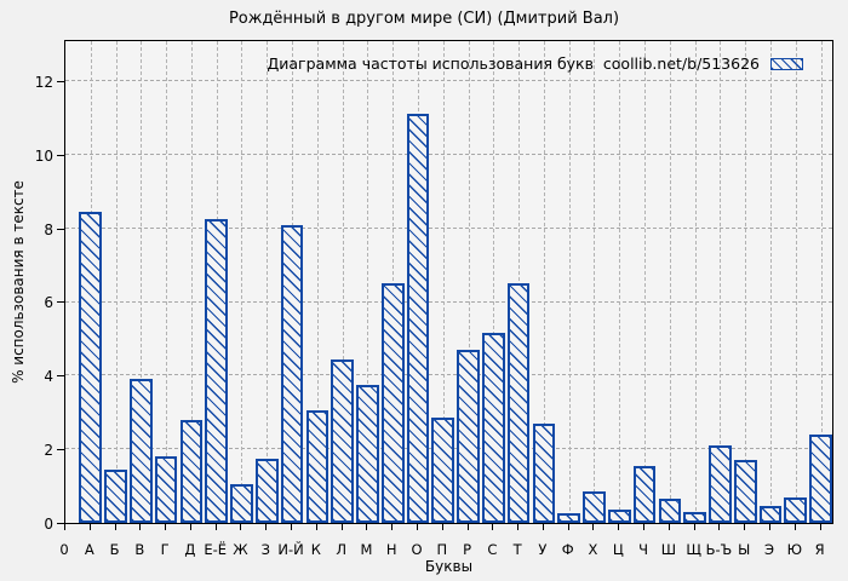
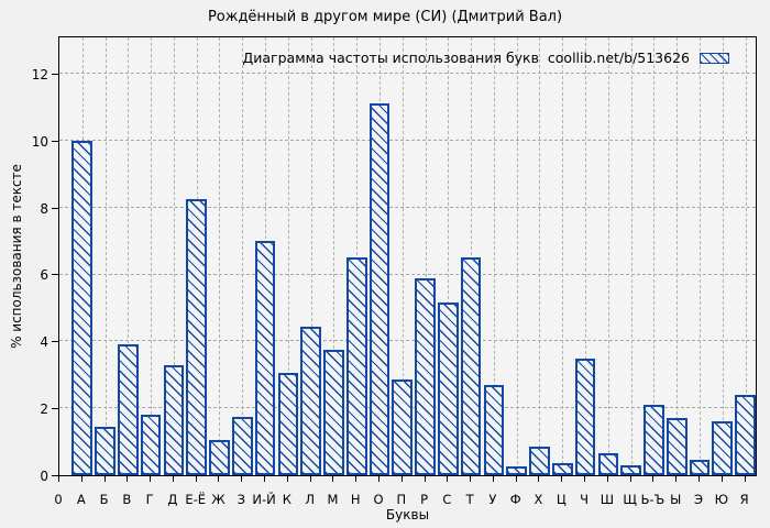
А: 8.4 -> 10.0
Д: 2.8 -> 3.3
И-Й: 8.1 -> 7.0
Р: 4.7 -> 5.9
Ч: 1.6 -> 3.5
Ю: 0.7 -> 1.6
